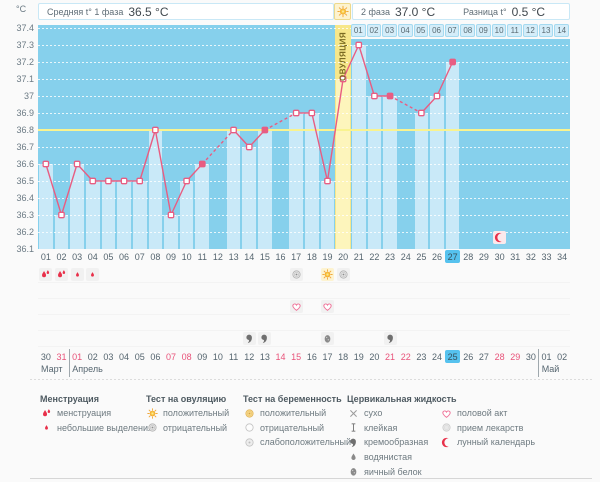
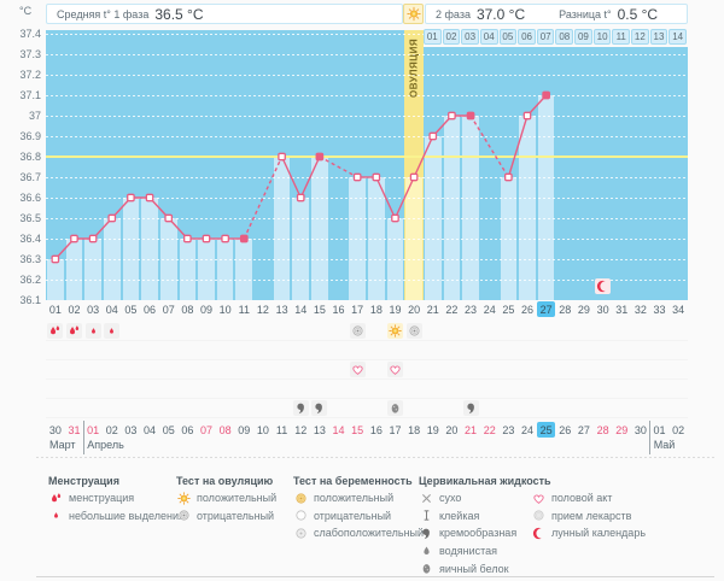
01: 36.6 -> 36.3
02: 36.3 -> 36.4
03: 36.6 -> 36.4
05: 36.5 -> 36.6
06: 36.5 -> 36.6
08: 36.8 -> 36.4
09: 36.3 -> 36.4
10: 36.5 -> 36.4
11: 36.6 -> 36.4
14: 36.7 -> 36.6
17: 36.9 -> 36.7
18: 36.9 -> 36.7
20: 37.1 -> 36.7
21: 37.3 -> 36.9
25: 36.9 -> 36.7
27: 37.2 -> 37.1
